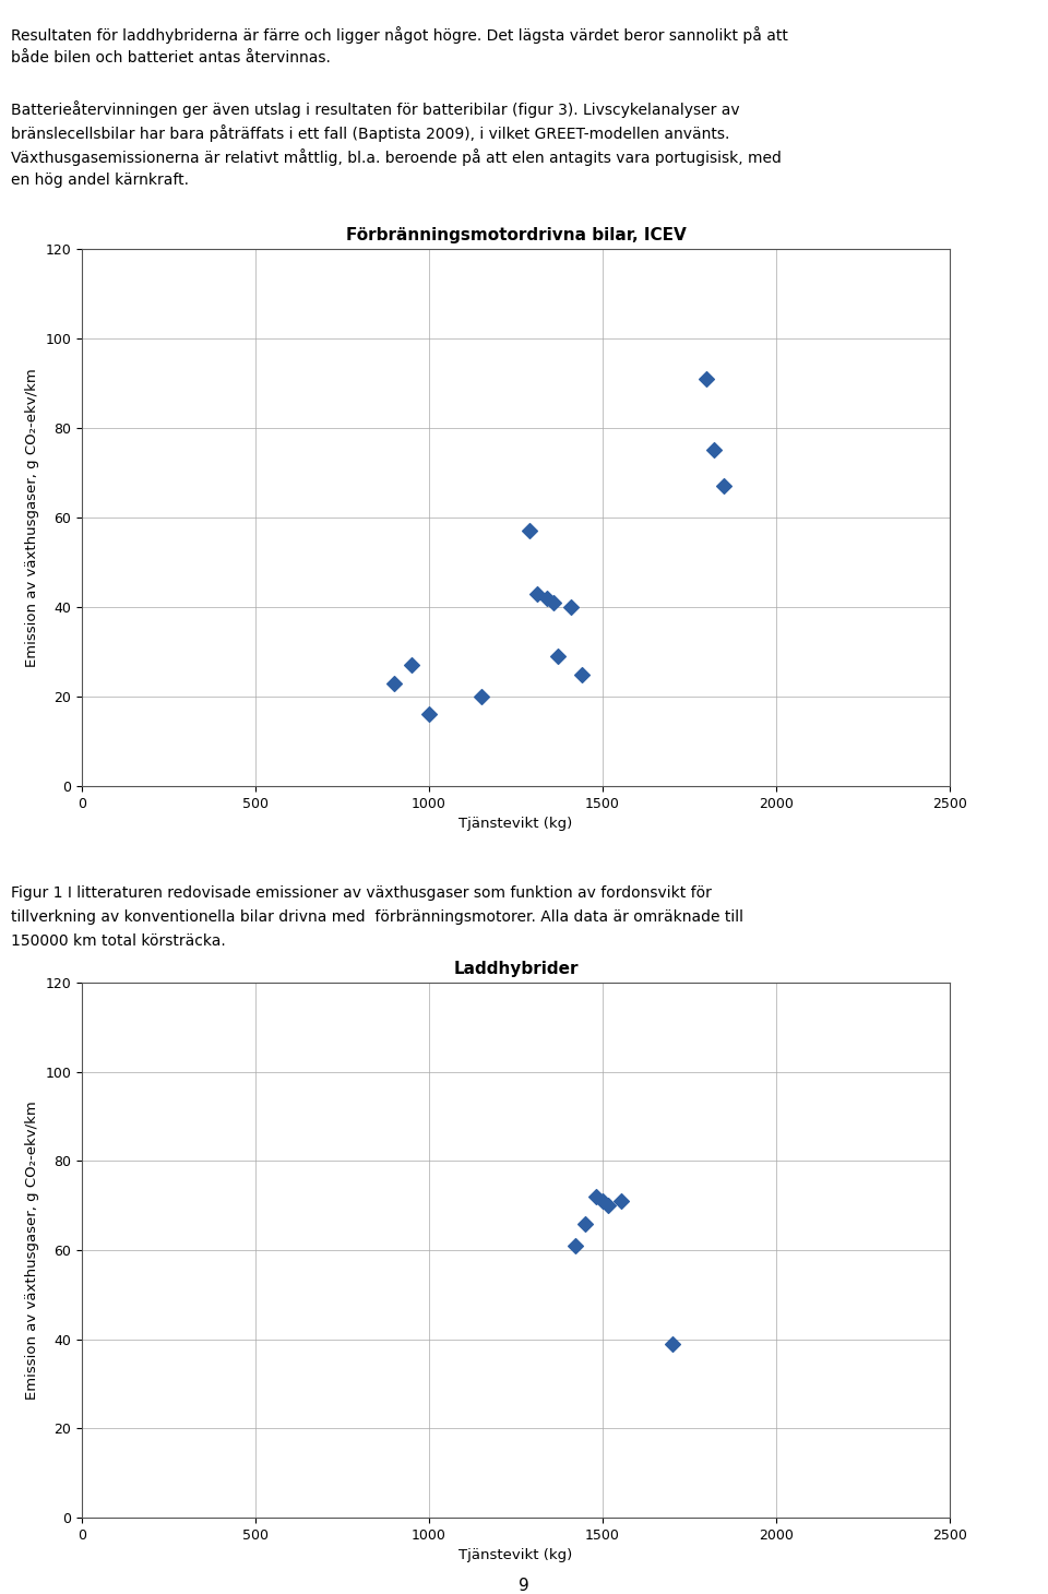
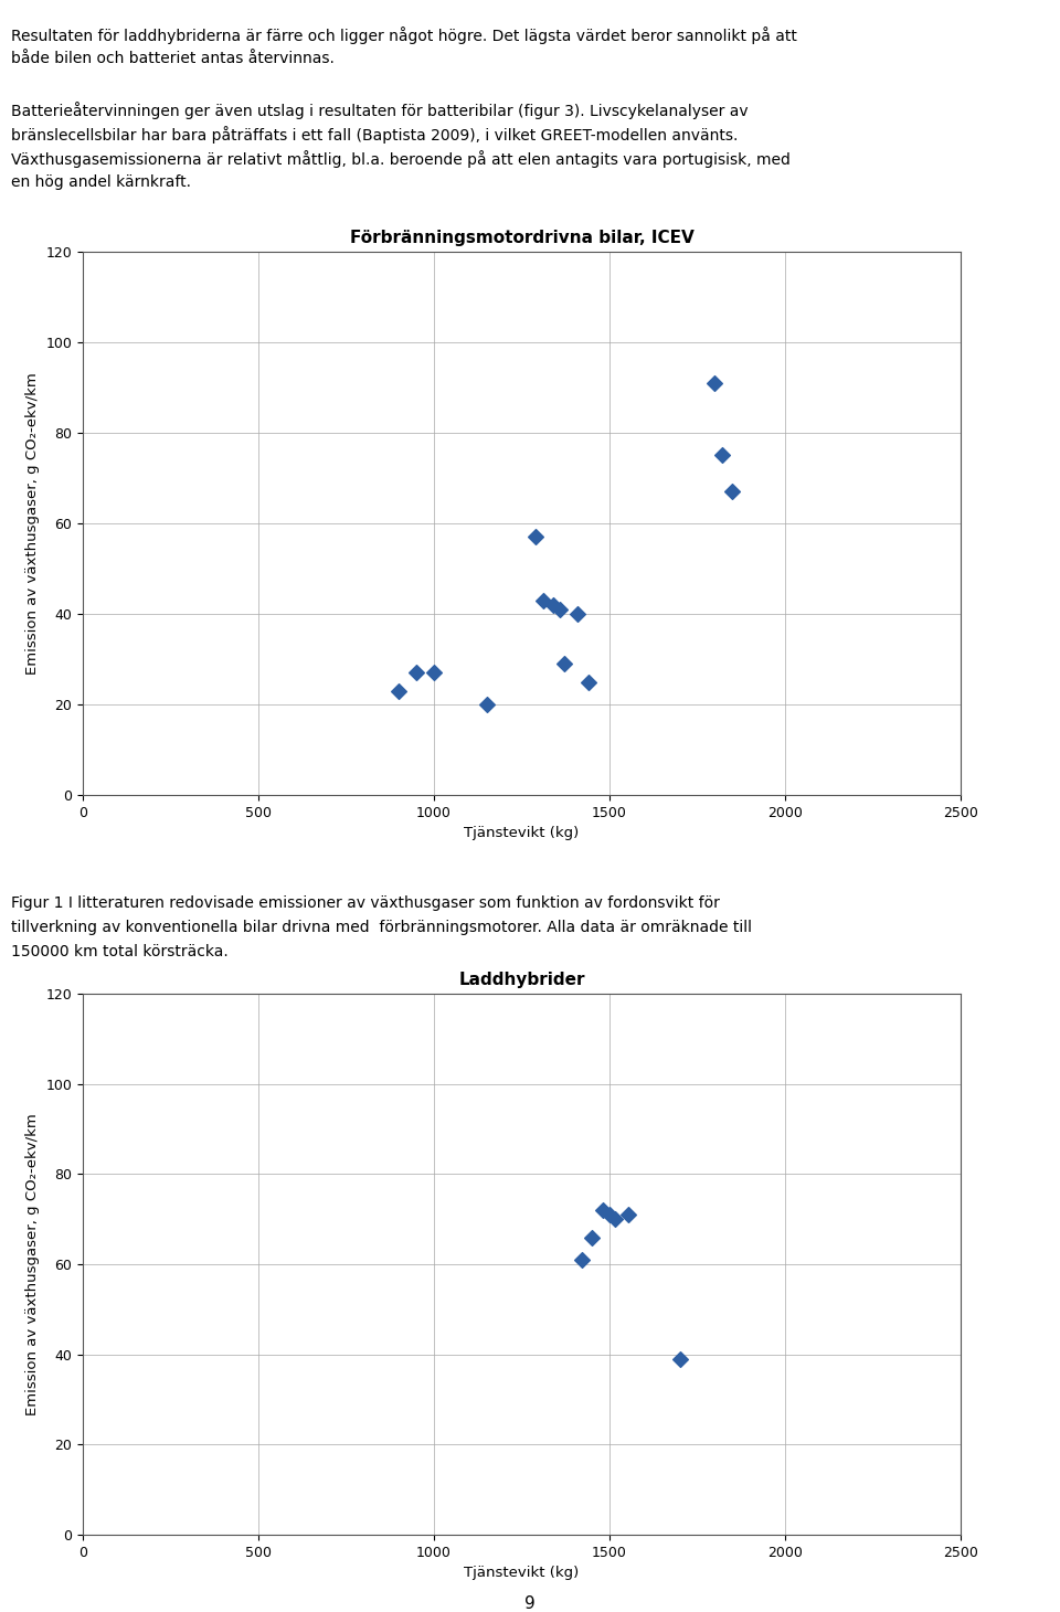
Förbränningsmotordrivna bilar, ICEV/1000: 16 -> 27
